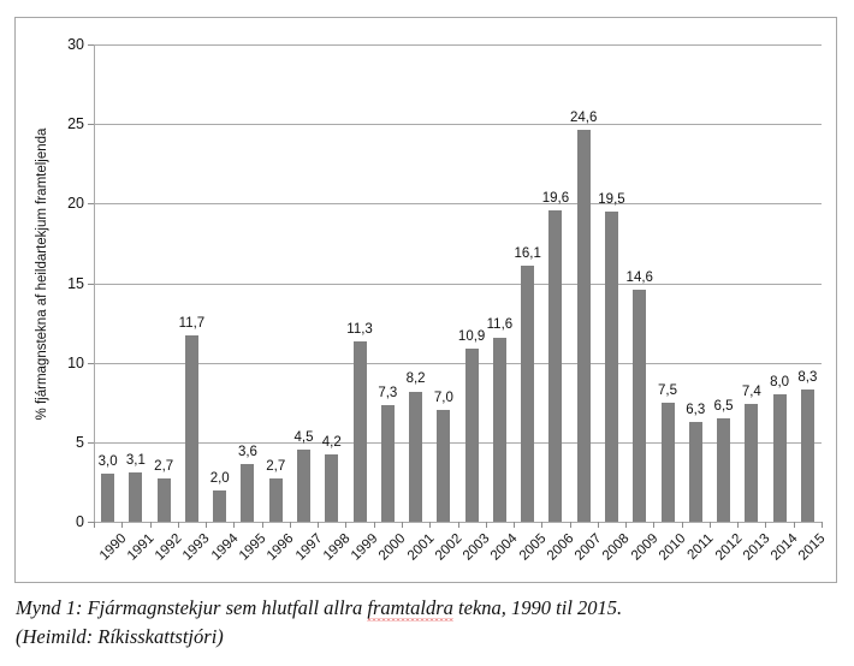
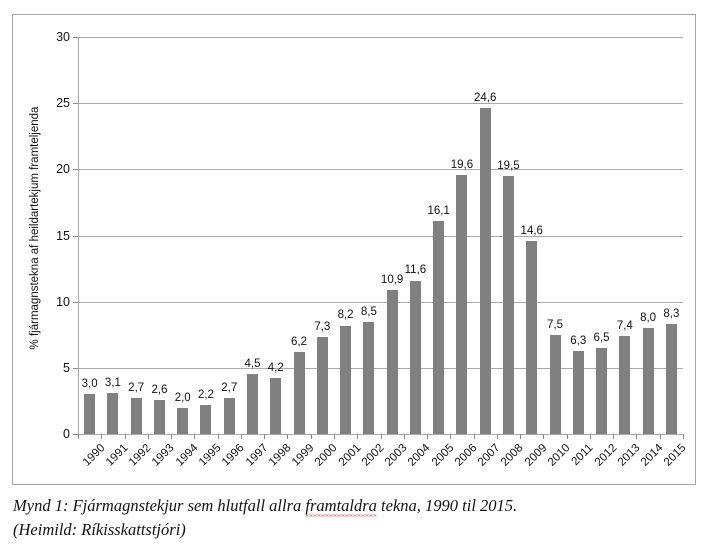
1993: 11,7 -> 2,6
1995: 3,6 -> 2,2
1999: 11,3 -> 6,2
2002: 7,0 -> 8,5
